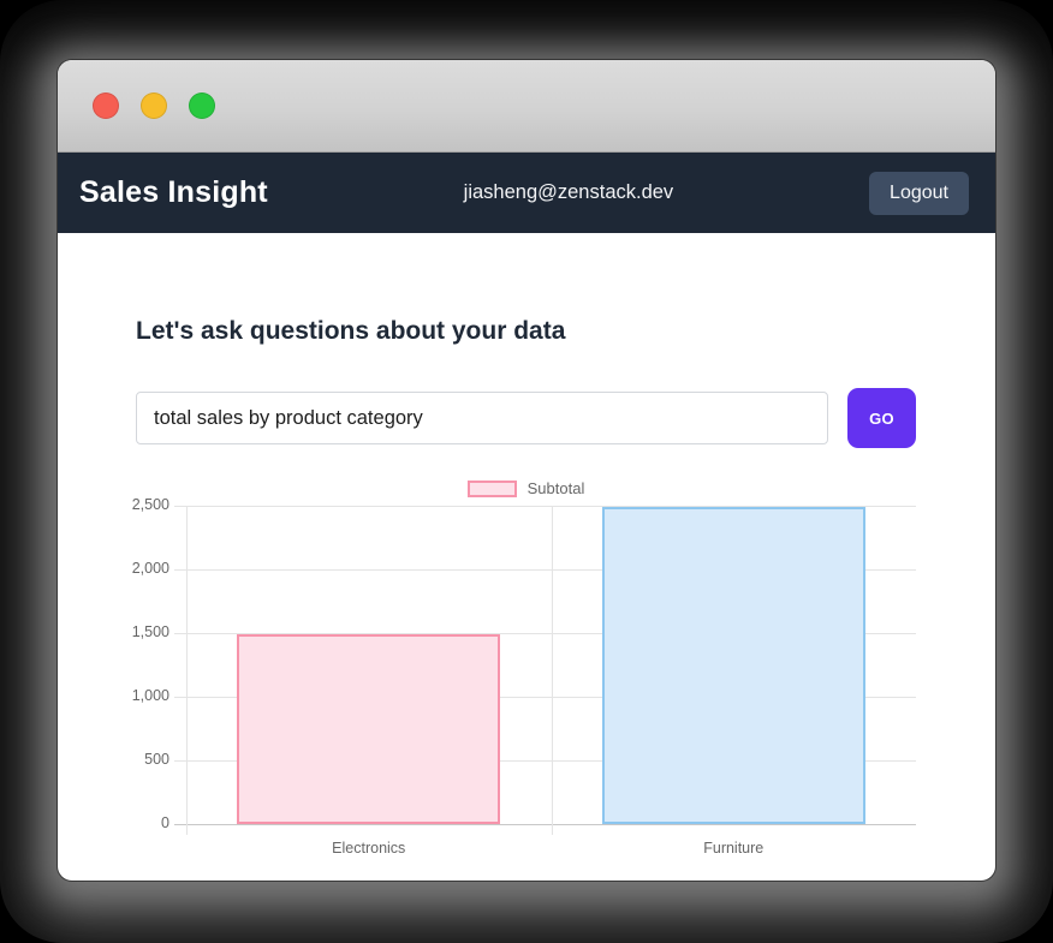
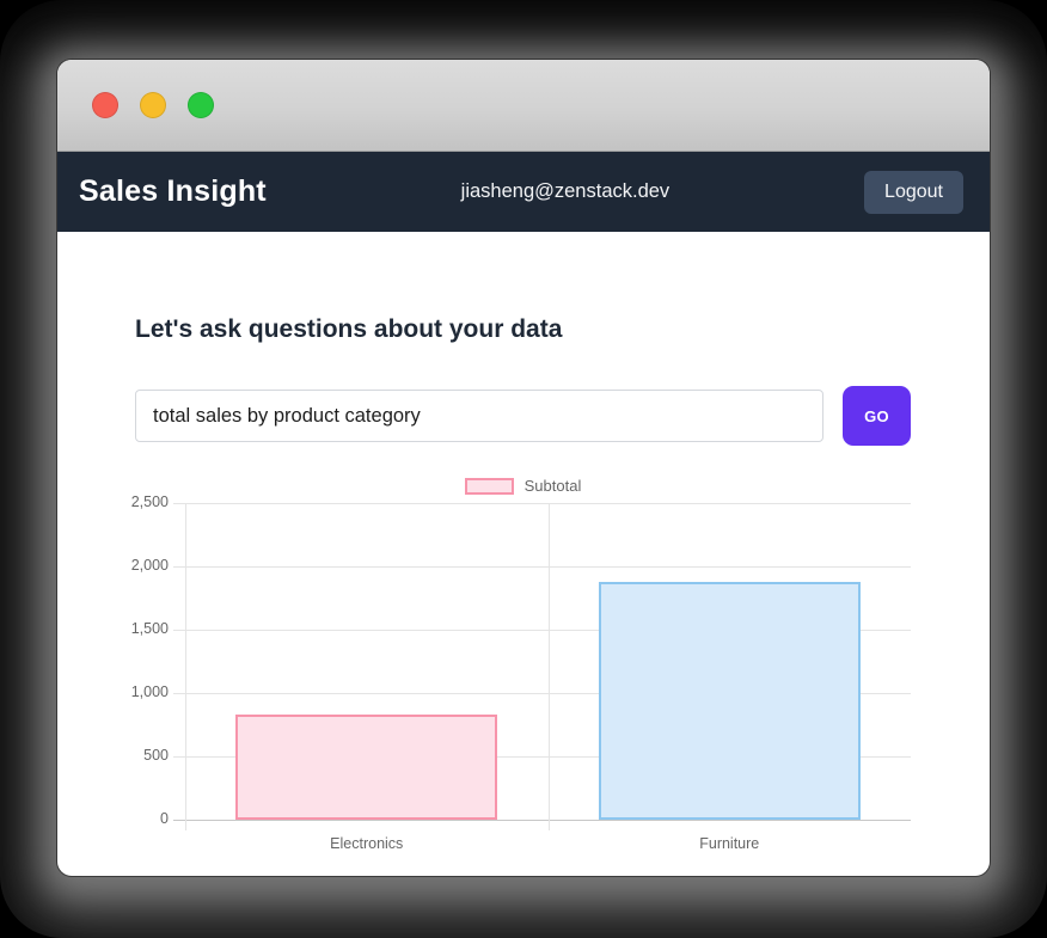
Electronics: 1490 -> 830
Furniture: 2490 -> 1880
